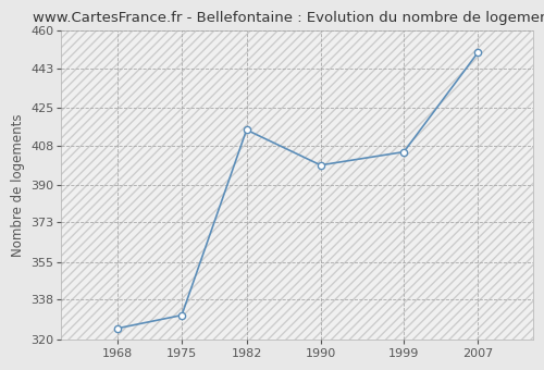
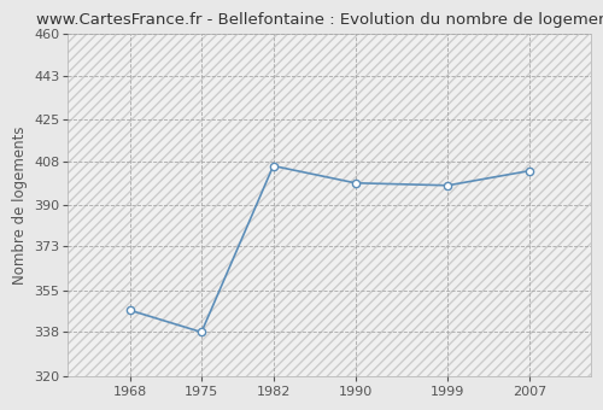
1968: 325 -> 347
1975: 331 -> 338
1982: 415 -> 406
1999: 405 -> 398
2007: 450 -> 404
